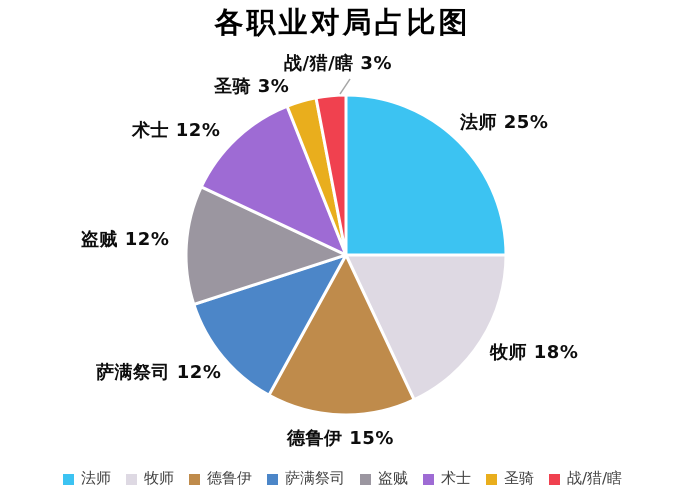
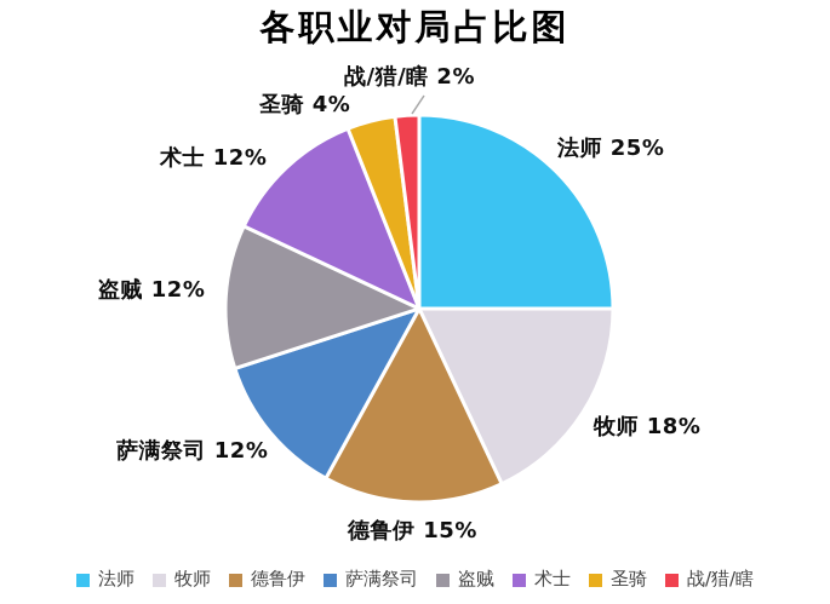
圣骑: 3% -> 4%
战/猎/瞎: 3% -> 2%
